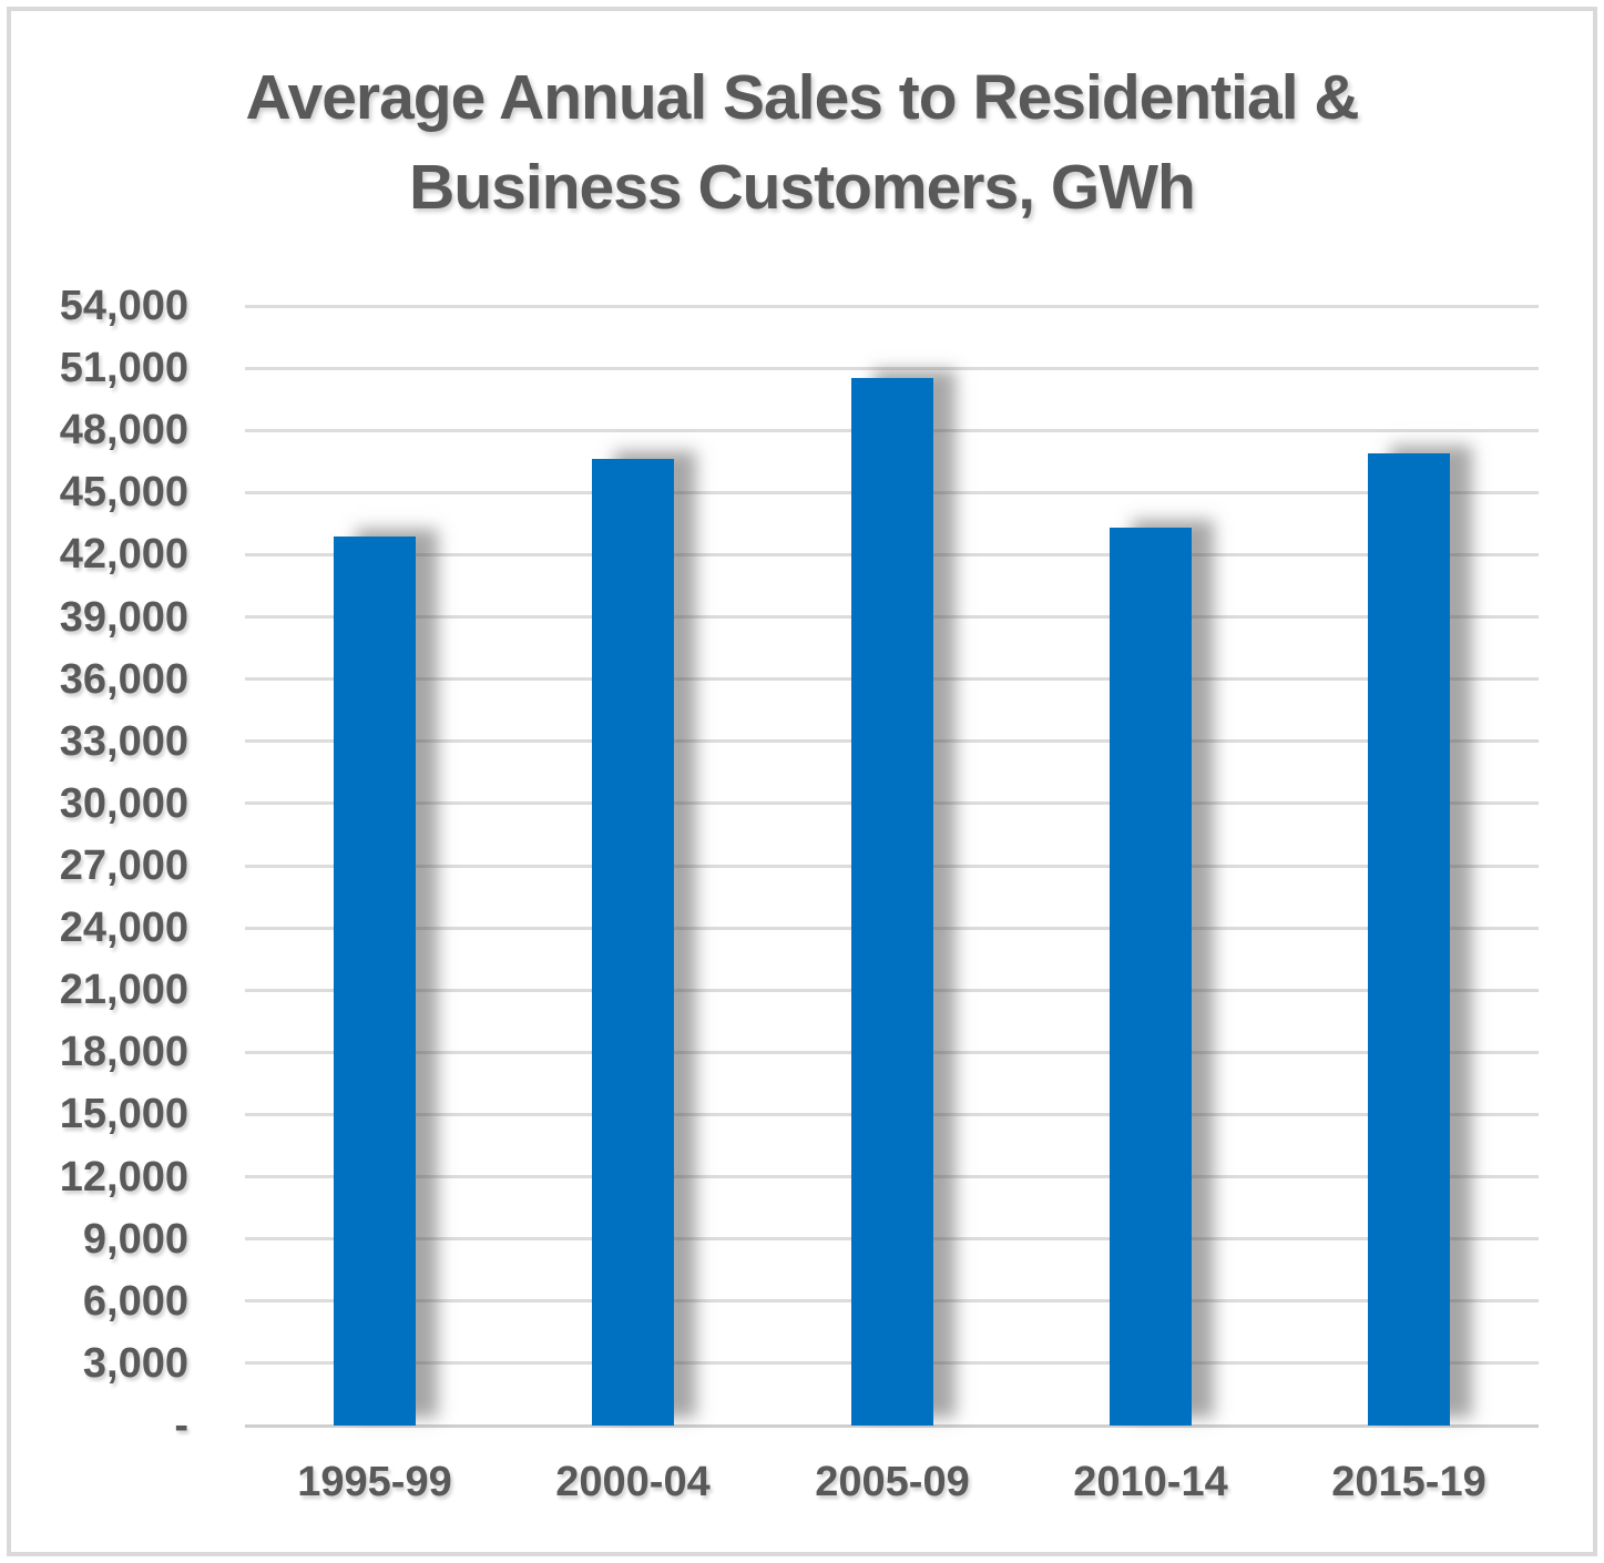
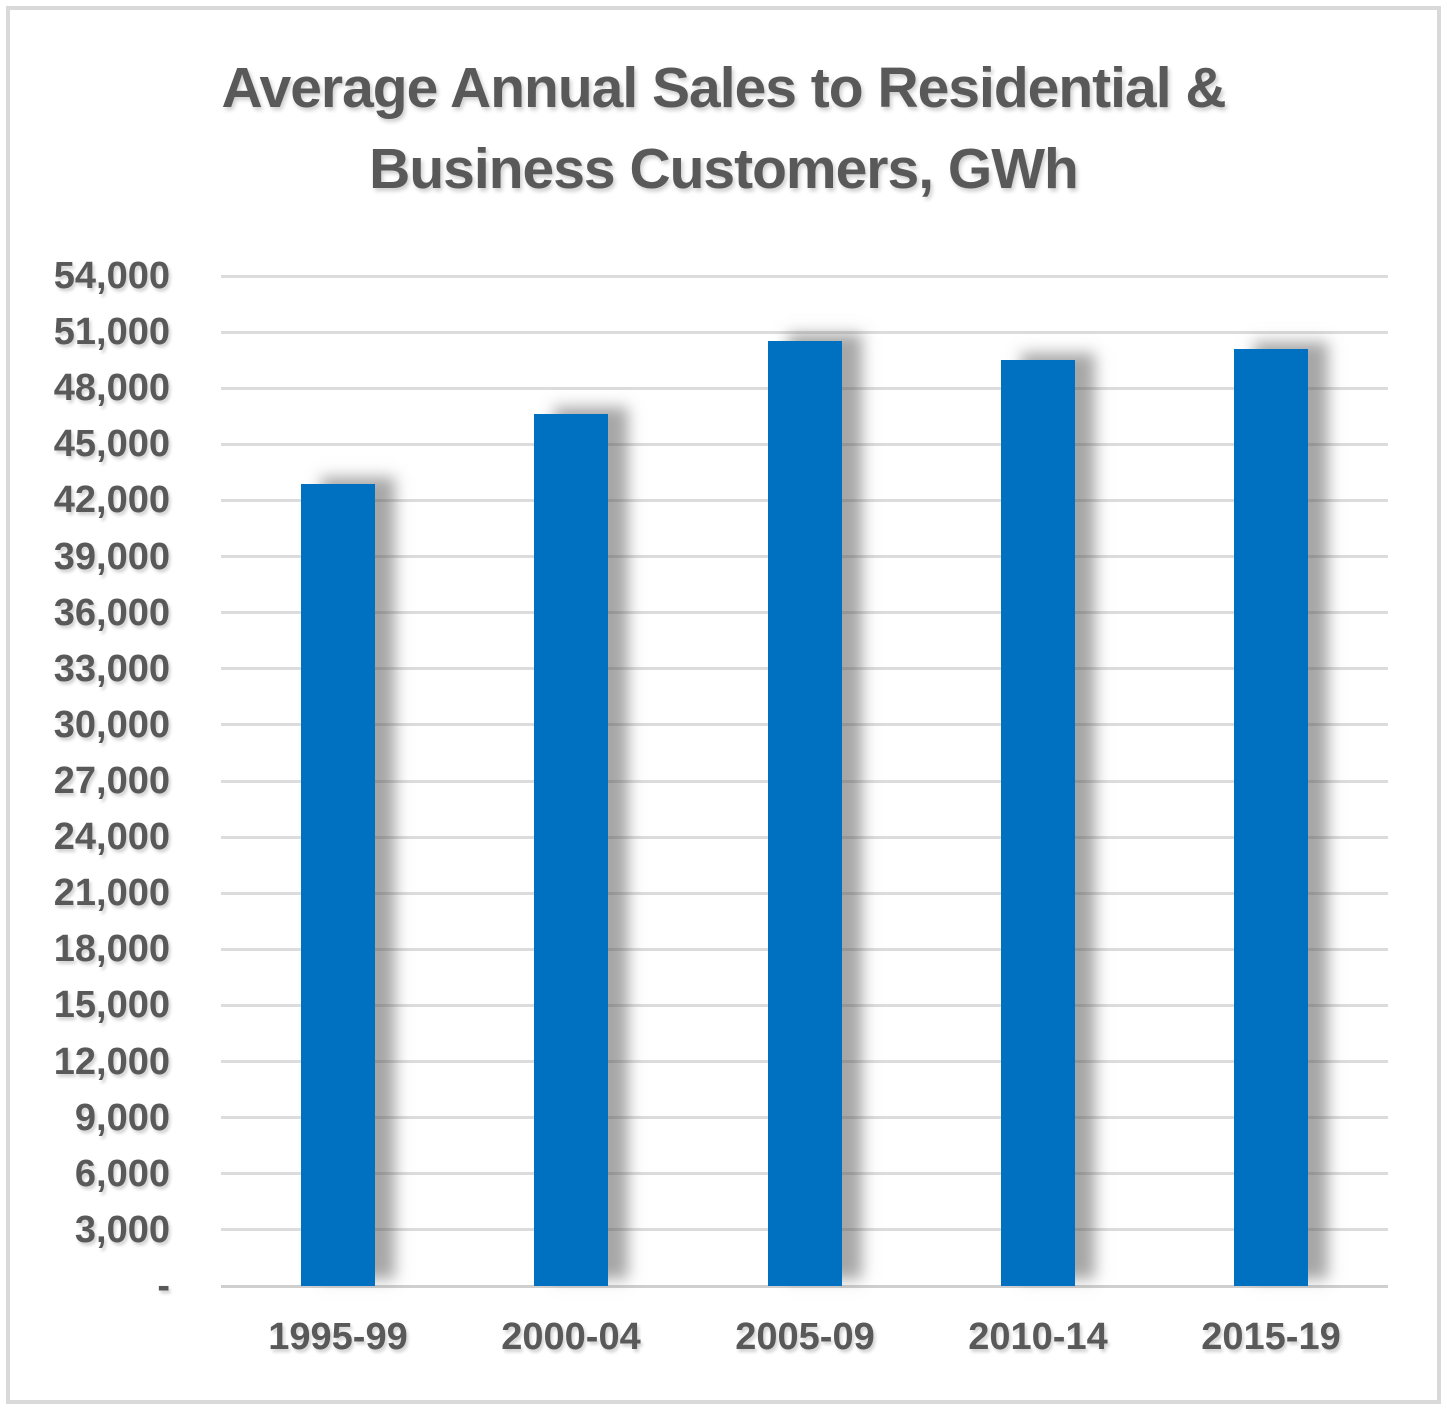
2010-14: 43300 -> 49500
2015-19: 46900 -> 50100
